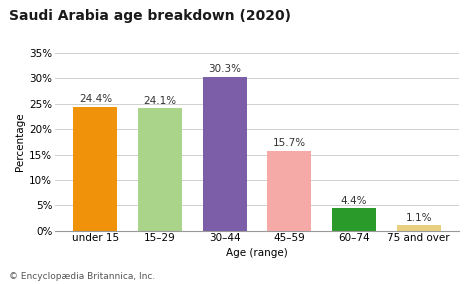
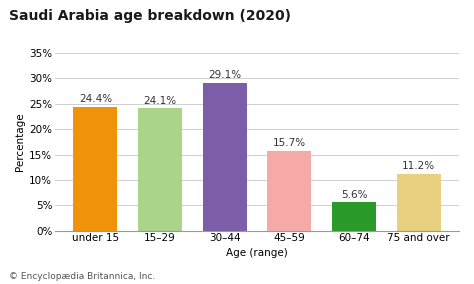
30–44: 30.3% -> 29.1%
60–74: 4.4% -> 5.6%
75 and over: 1.1% -> 11.2%
